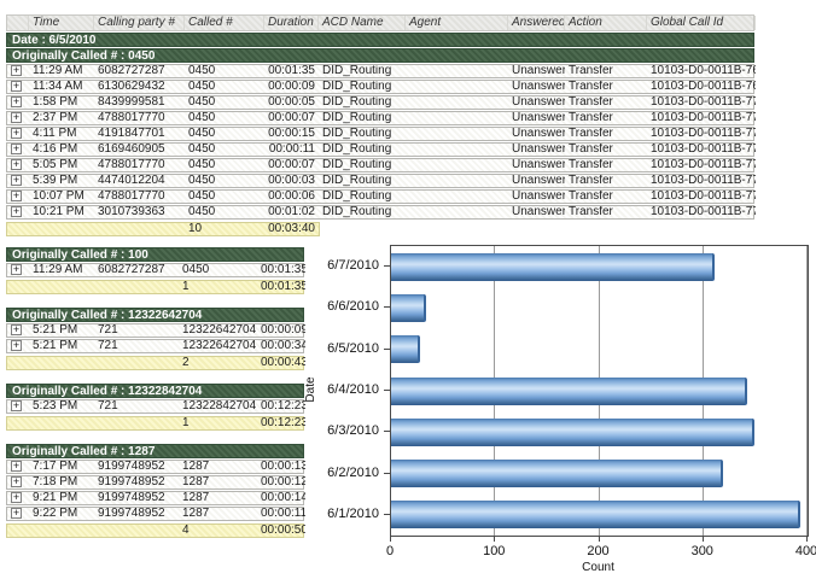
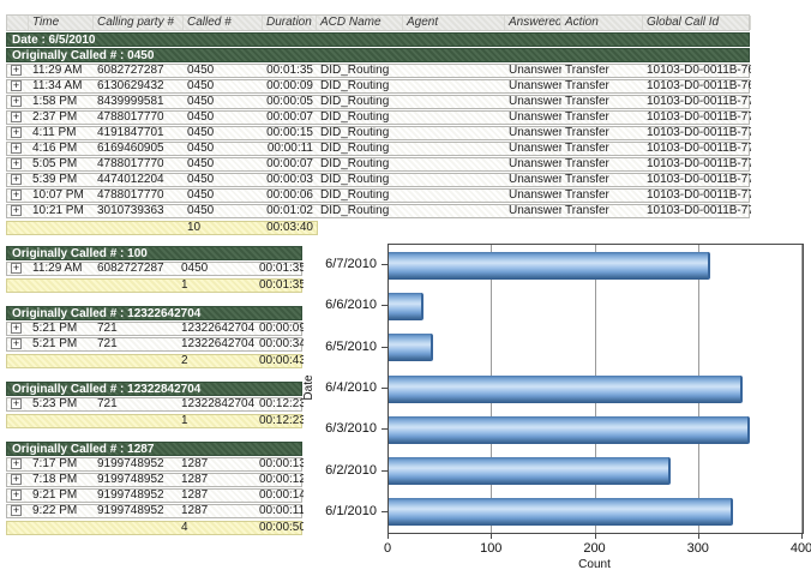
6/5/2010: 30 -> 40
6/2/2010: 320 -> 270
6/1/2010: 390 -> 330
